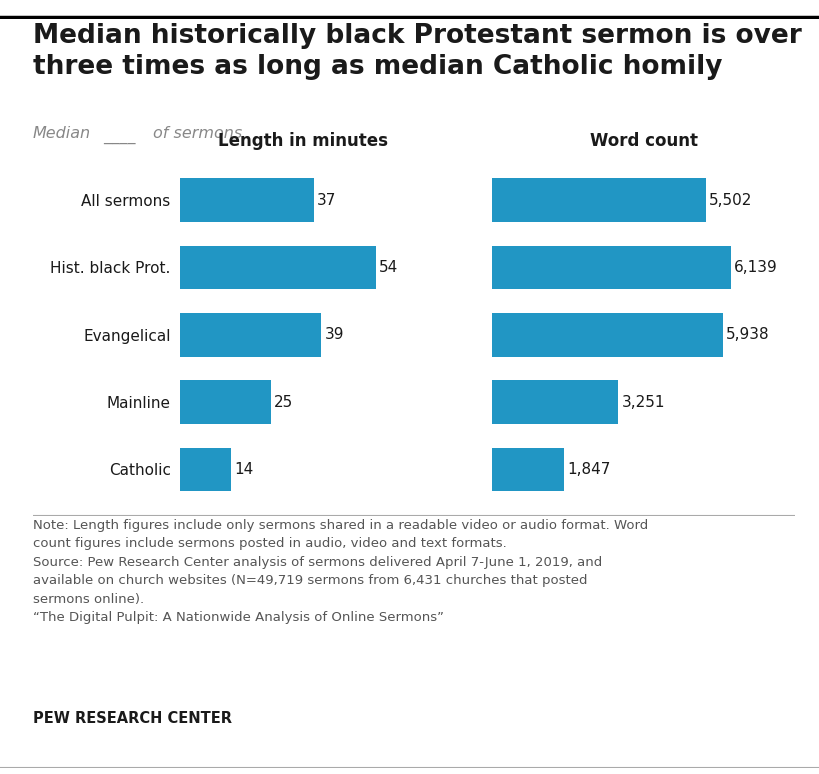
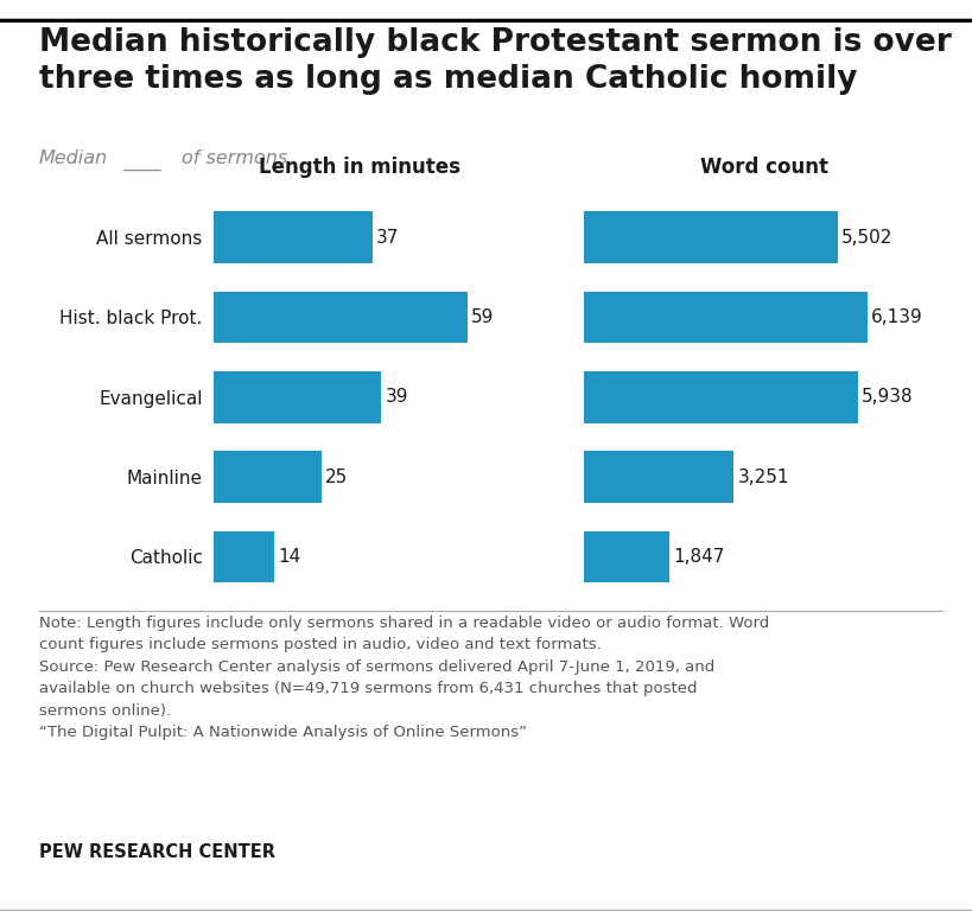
Length in minutes/Hist. black Prot.: 54 -> 59
